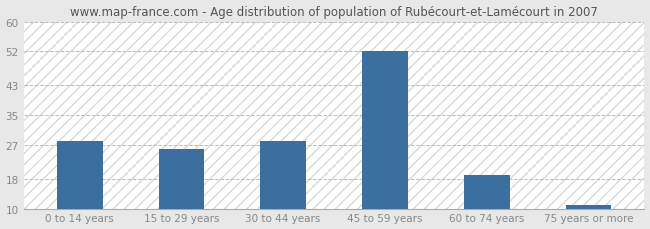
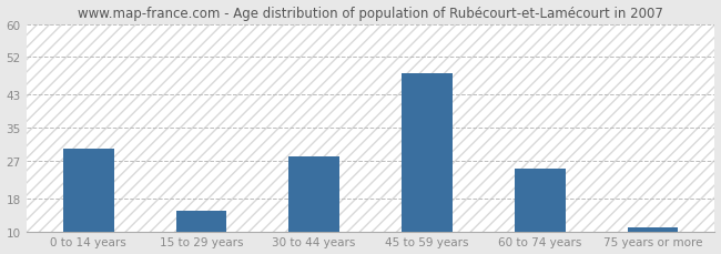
0 to 14 years: 28 -> 30
15 to 29 years: 26 -> 15
45 to 59 years: 52 -> 48
60 to 74 years: 19 -> 25
